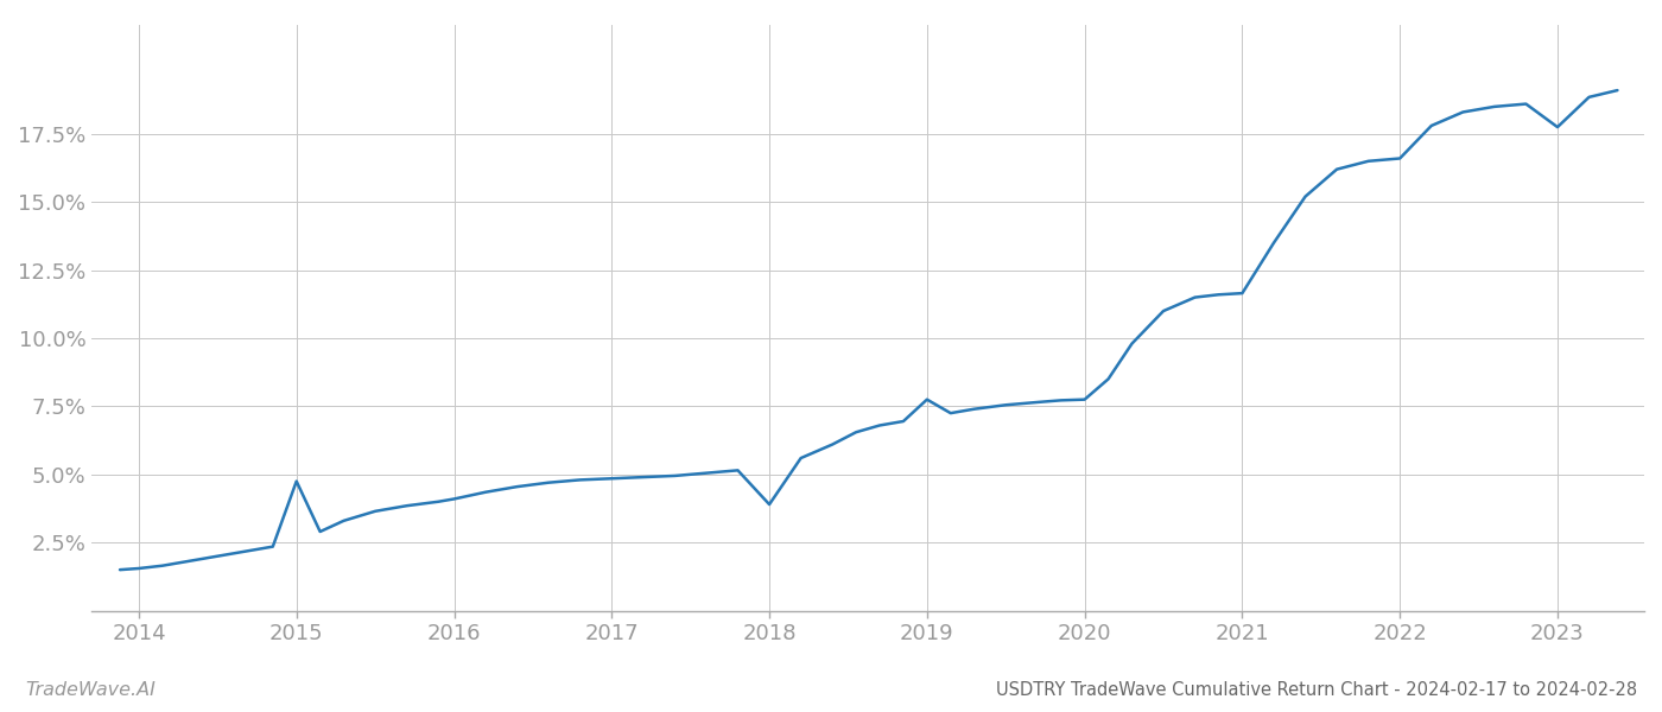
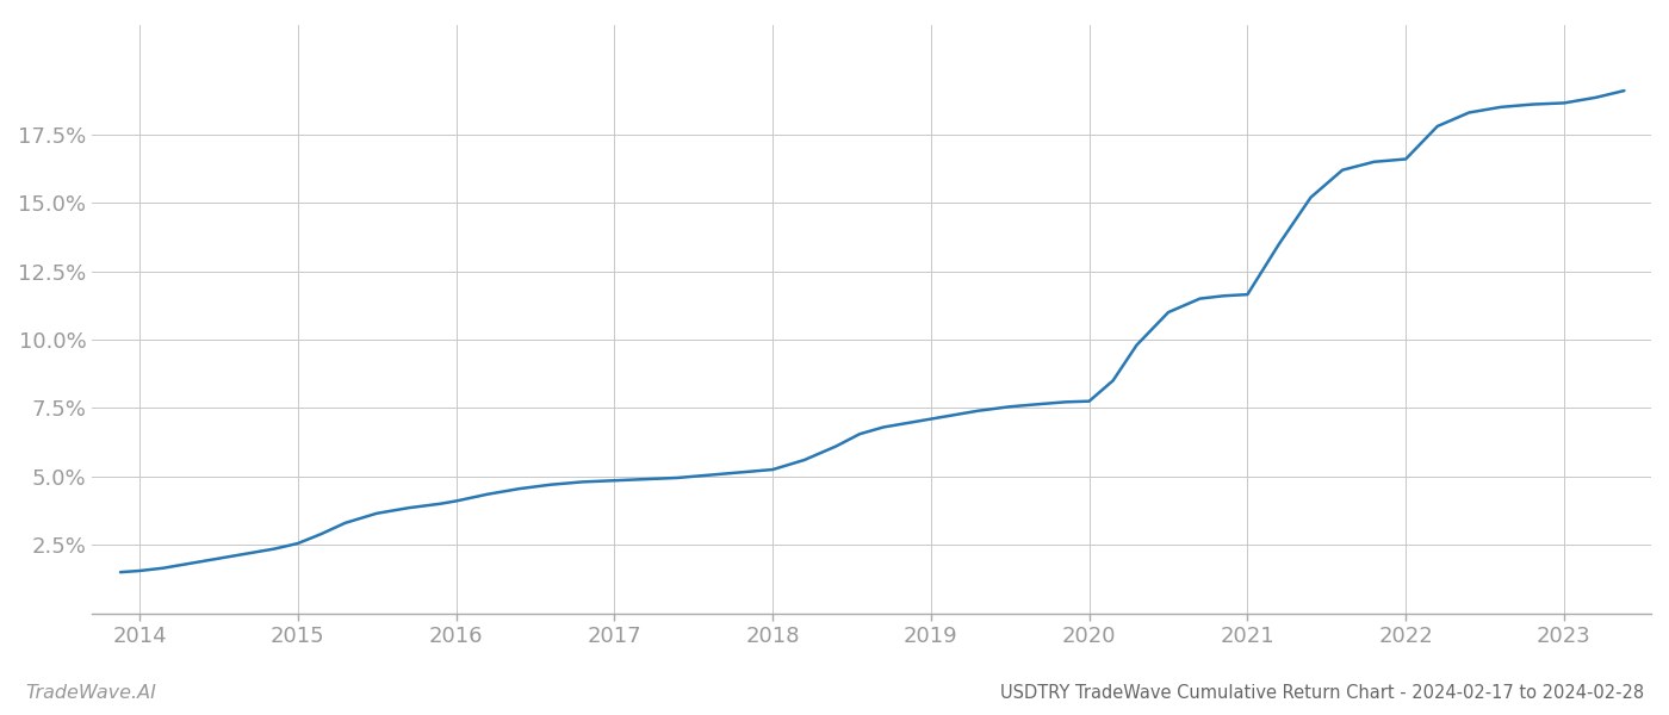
2015: 4.75% -> 2.55%
2018: 3.90% -> 5.25%
2019: 7.75% -> 7.10%
2023: 17.75% -> 18.65%
